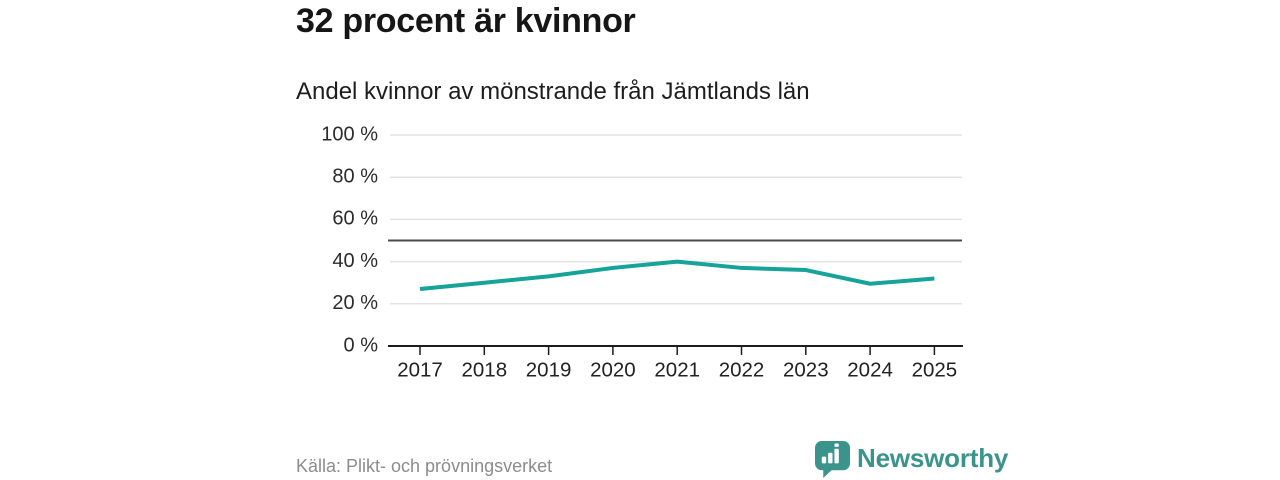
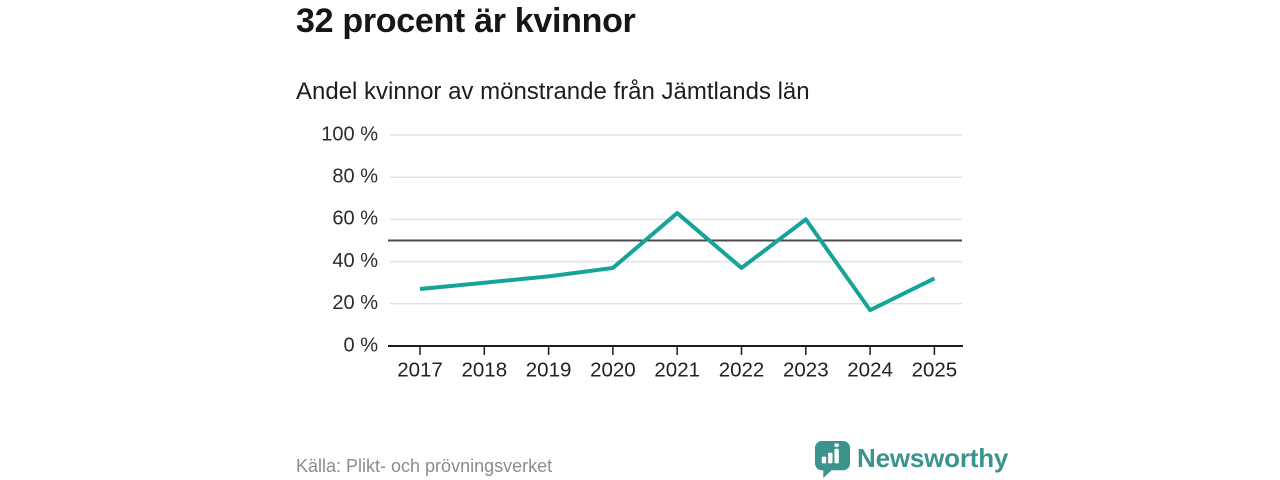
2021: 40% -> 63%
2023: 36% -> 60%
2024: 30% -> 17%
